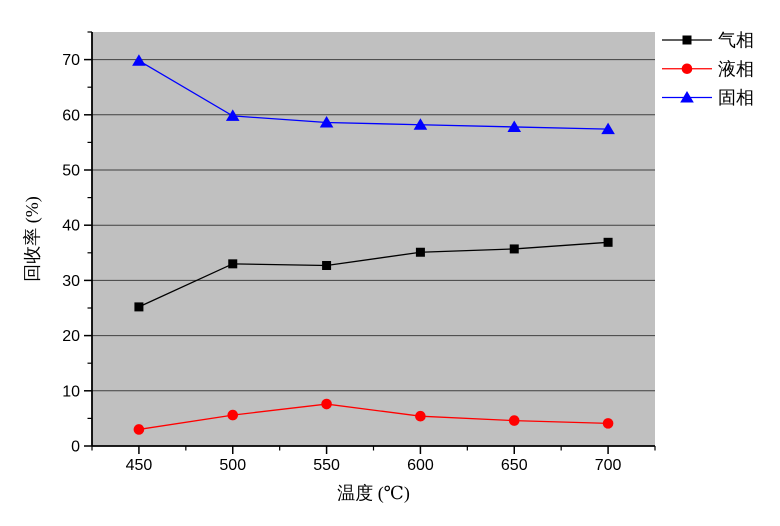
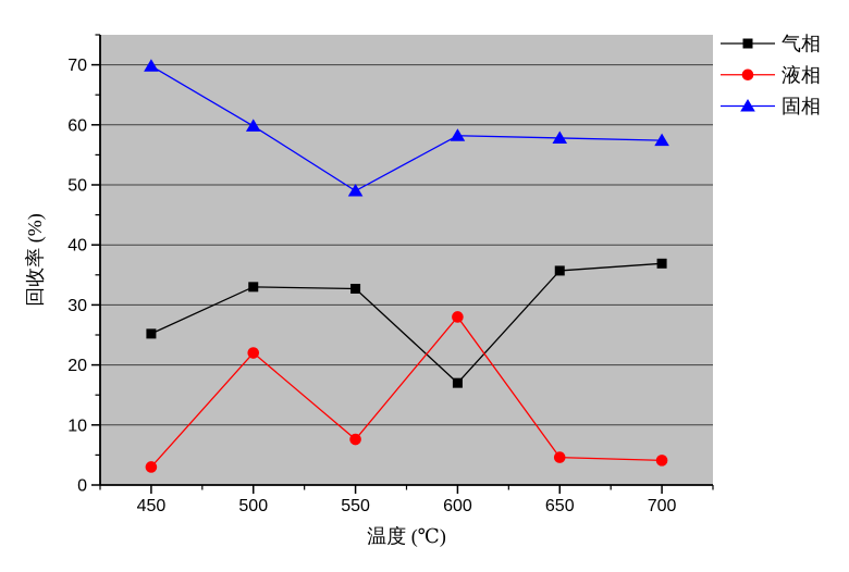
液相/500: 6 -> 22
固相/550: 59 -> 49
气相/600: 35 -> 17
液相/600: 5 -> 28
